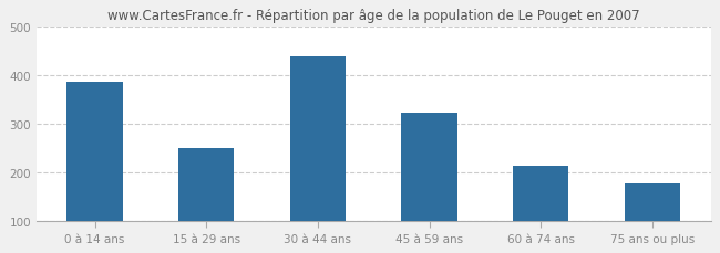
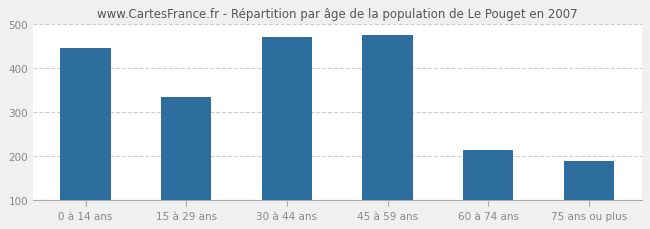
0 à 14 ans: 388 -> 445
15 à 29 ans: 250 -> 335
30 à 44 ans: 440 -> 470
45 à 59 ans: 323 -> 475
75 ans ou plus: 178 -> 190
